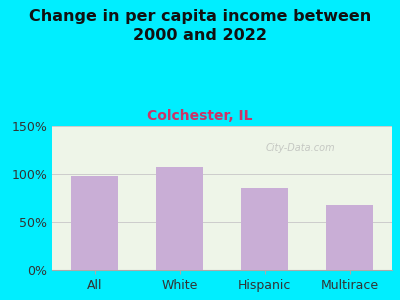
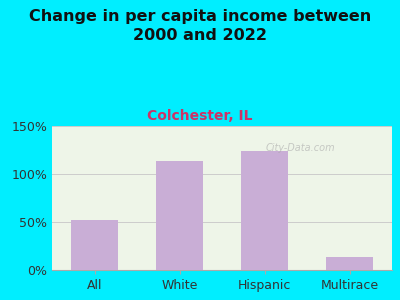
All: 98% -> 52%
White: 107% -> 114%
Hispanic: 85% -> 124%
Multirace: 68% -> 14%
